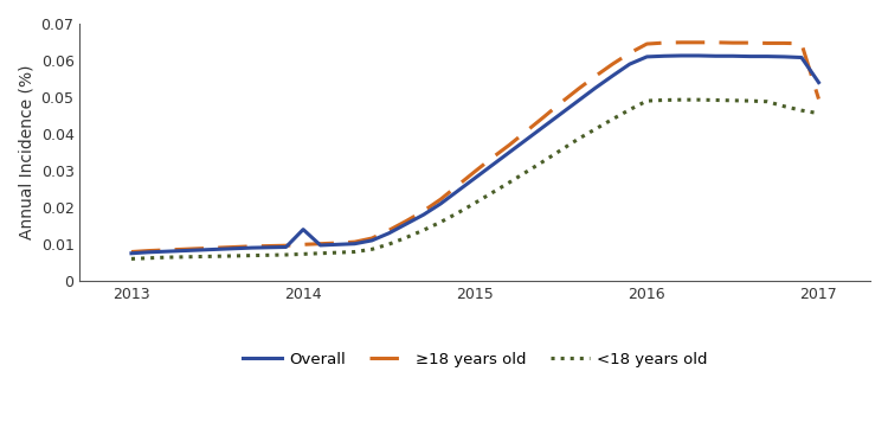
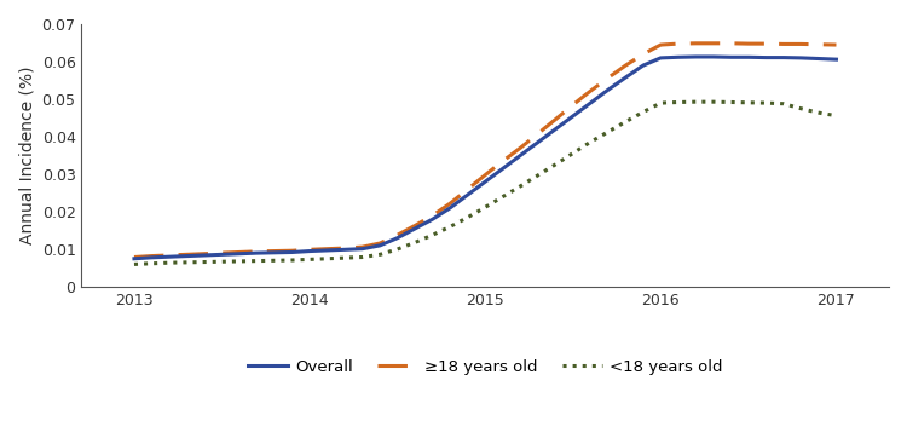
Overall/2014: 0.0140 -> 0.0095
Overall/2017: 0.0540 -> 0.0606
≥18 years old/2017: 0.0495 -> 0.0645
